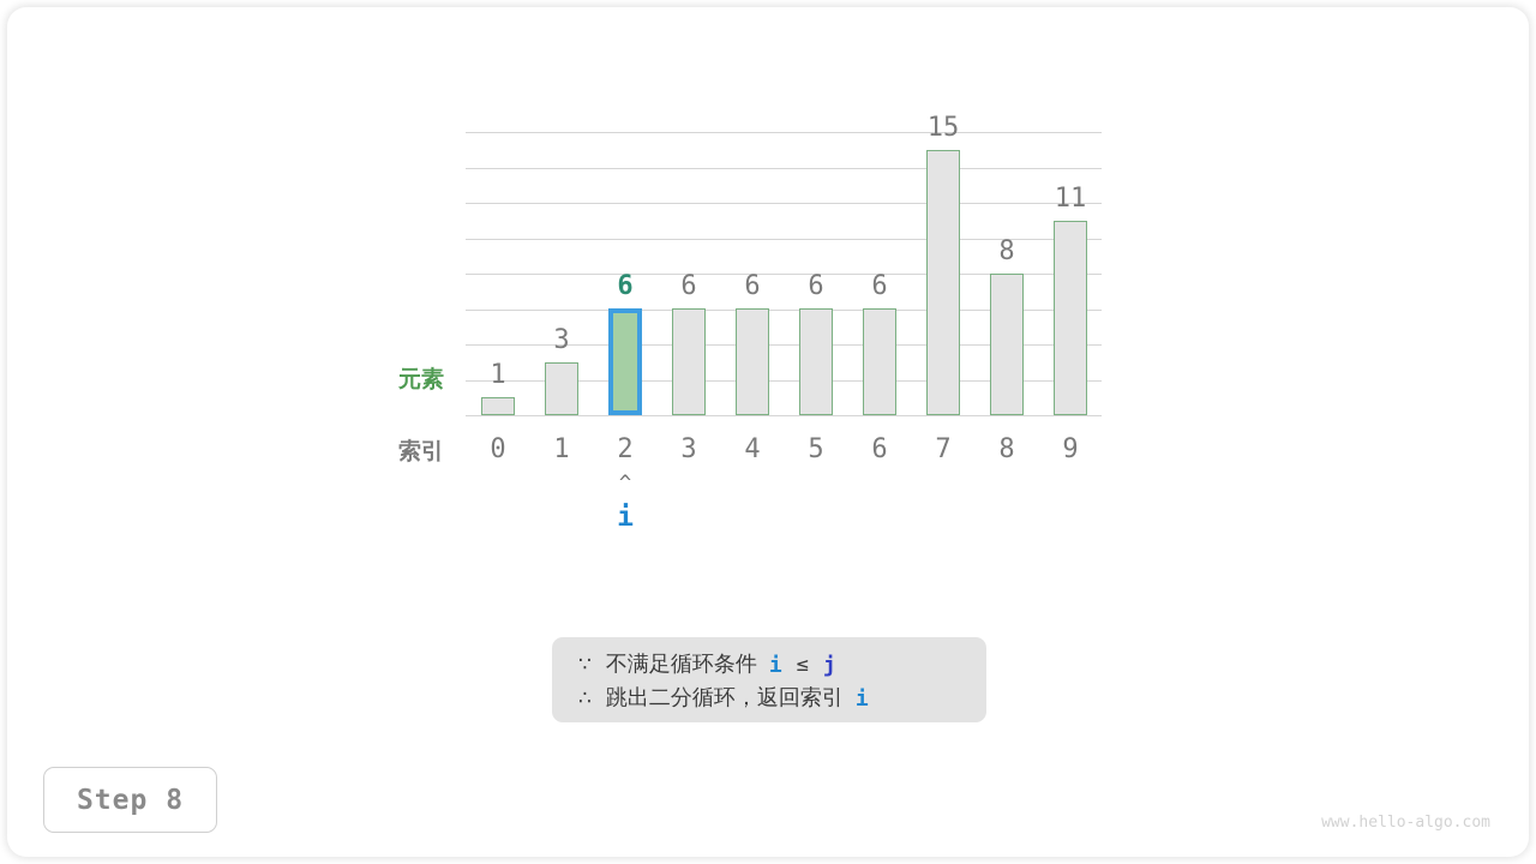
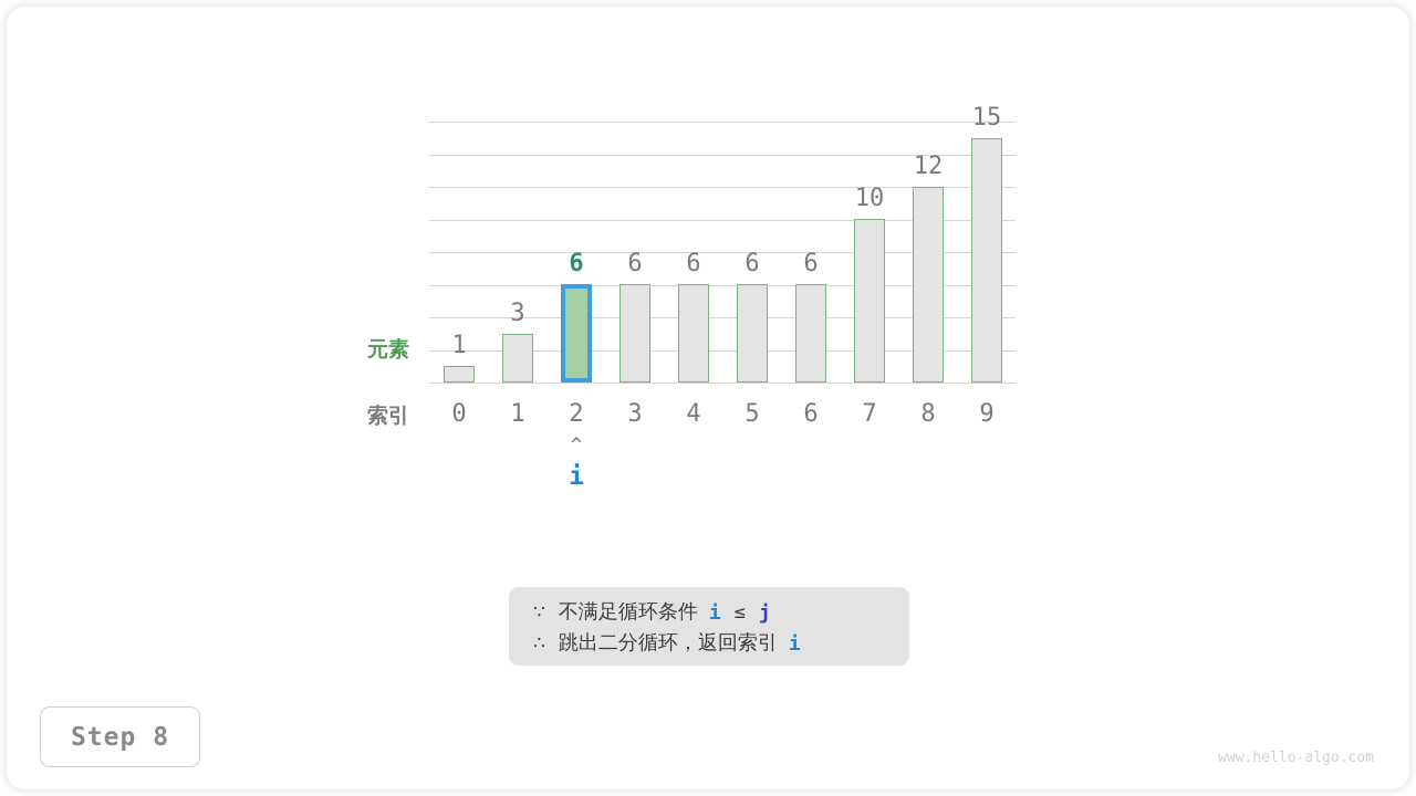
7: 15 -> 10
8: 8 -> 12
9: 11 -> 15
